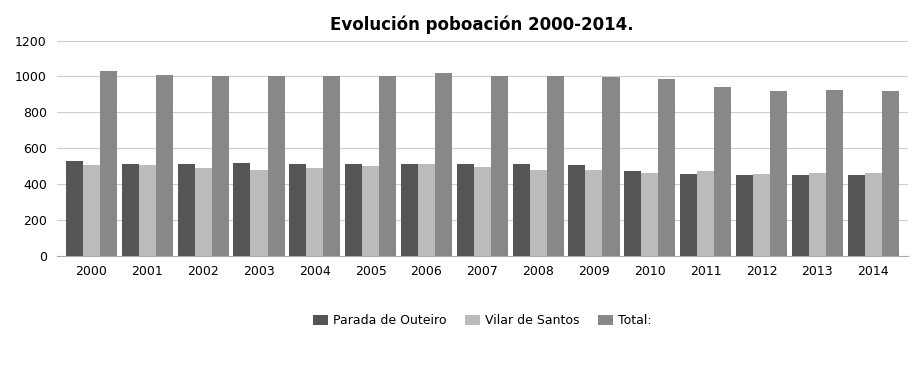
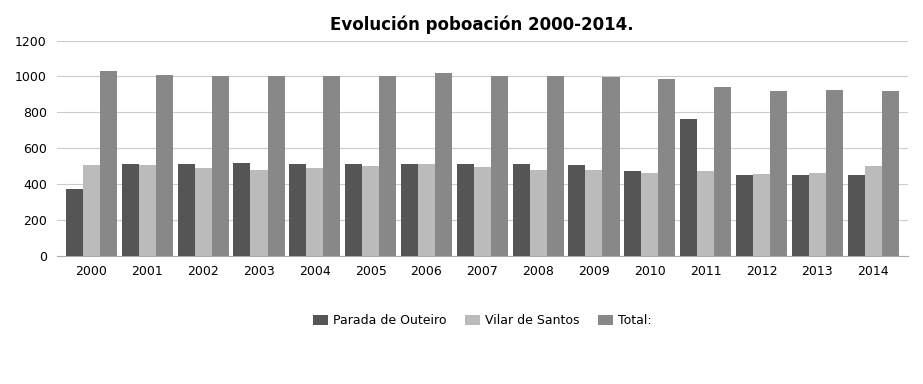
Parada de Outeiro/2000: 530 -> 370
Parada de Outeiro/2011: 460 -> 760
Vilar de Santos/2014: 460 -> 500
